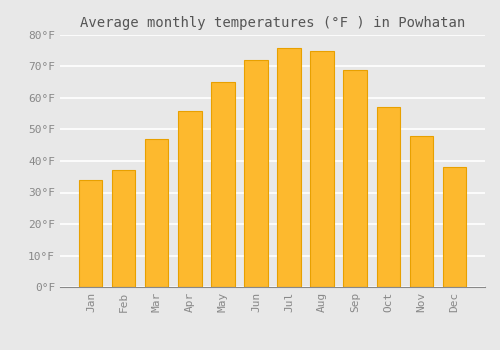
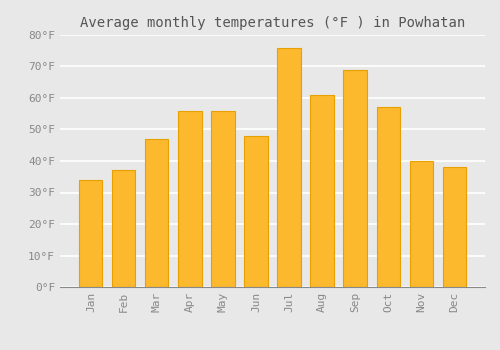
May: 65°F -> 56°F
Jun: 72°F -> 48°F
Aug: 75°F -> 61°F
Nov: 48°F -> 40°F
